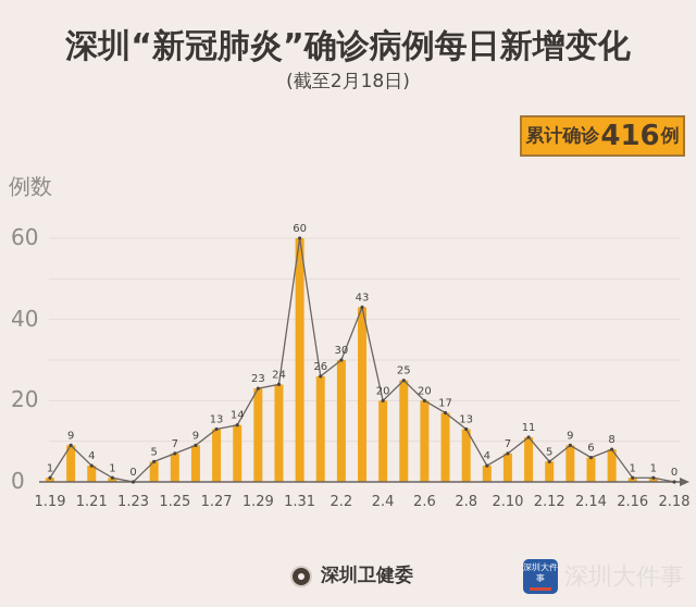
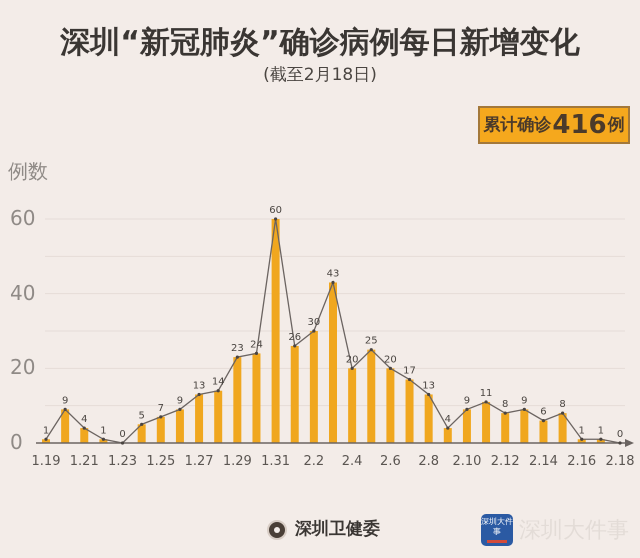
2.10: 7 -> 9
2.12: 5 -> 8
